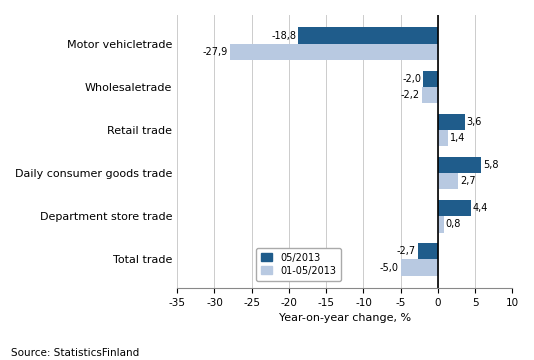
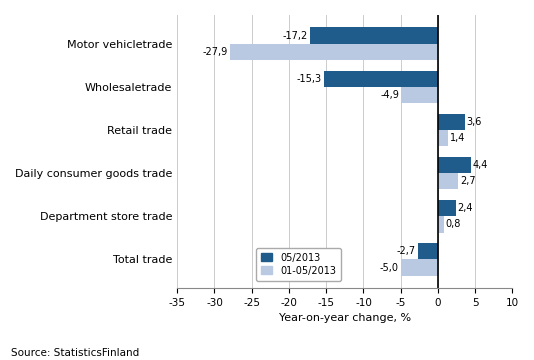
05/2013/Motor vehicletrade: -18,8 -> -17,2
05/2013/Wholesaletrade: -2,0 -> -15,3
01-05/2013/Wholesaletrade: -2,2 -> -4,9
05/2013/Daily consumer goods trade: 5,8 -> 4,4
05/2013/Department store trade: 4,4 -> 2,4
